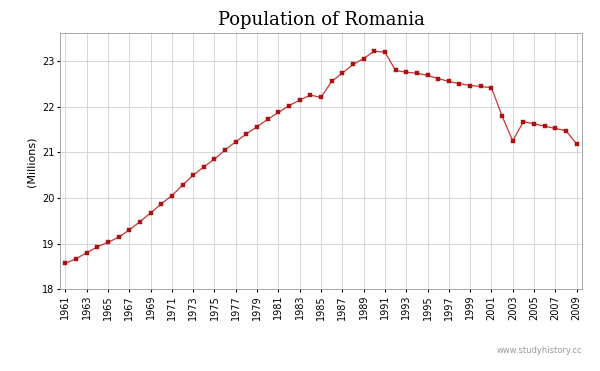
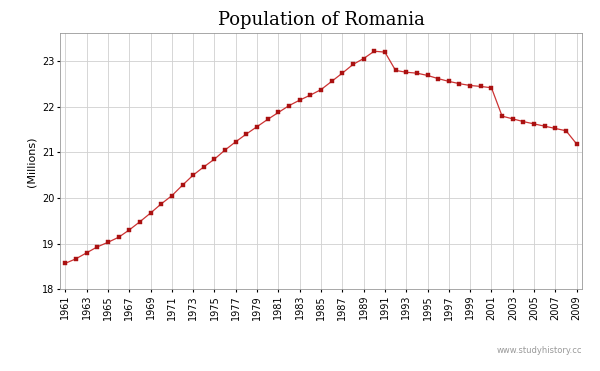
1985: 22.20 -> 22.37
2003: 21.25 -> 21.73
